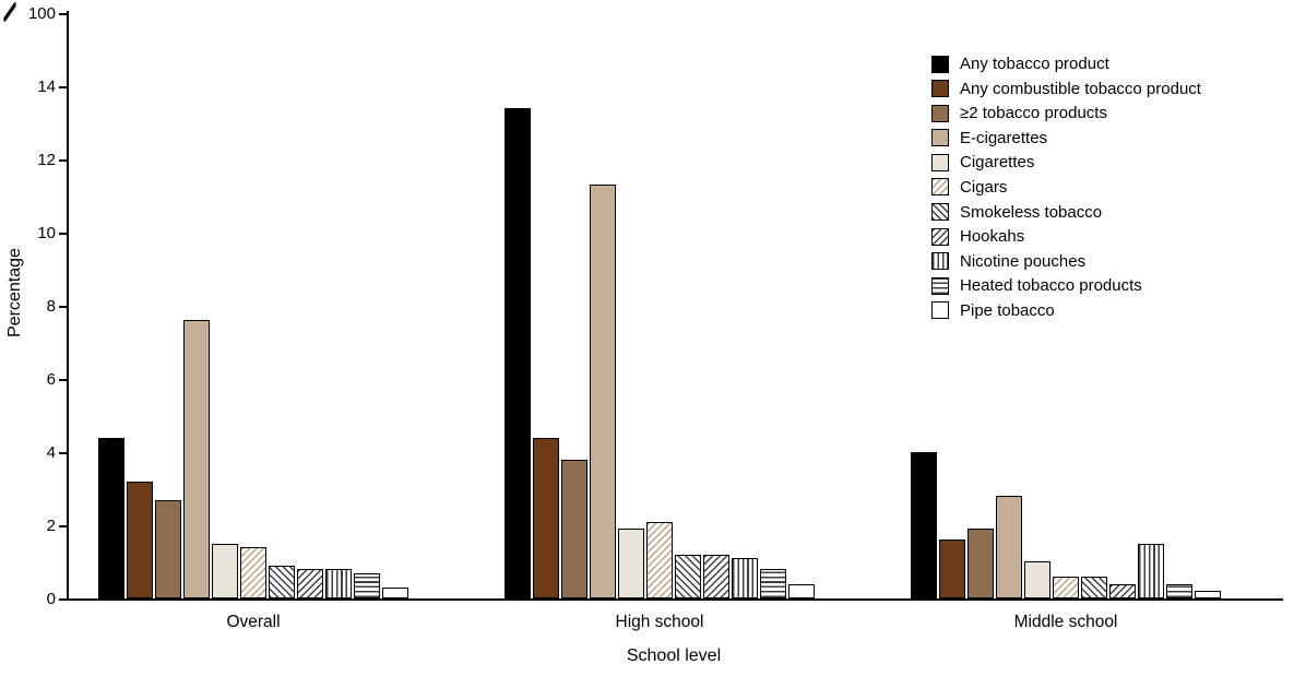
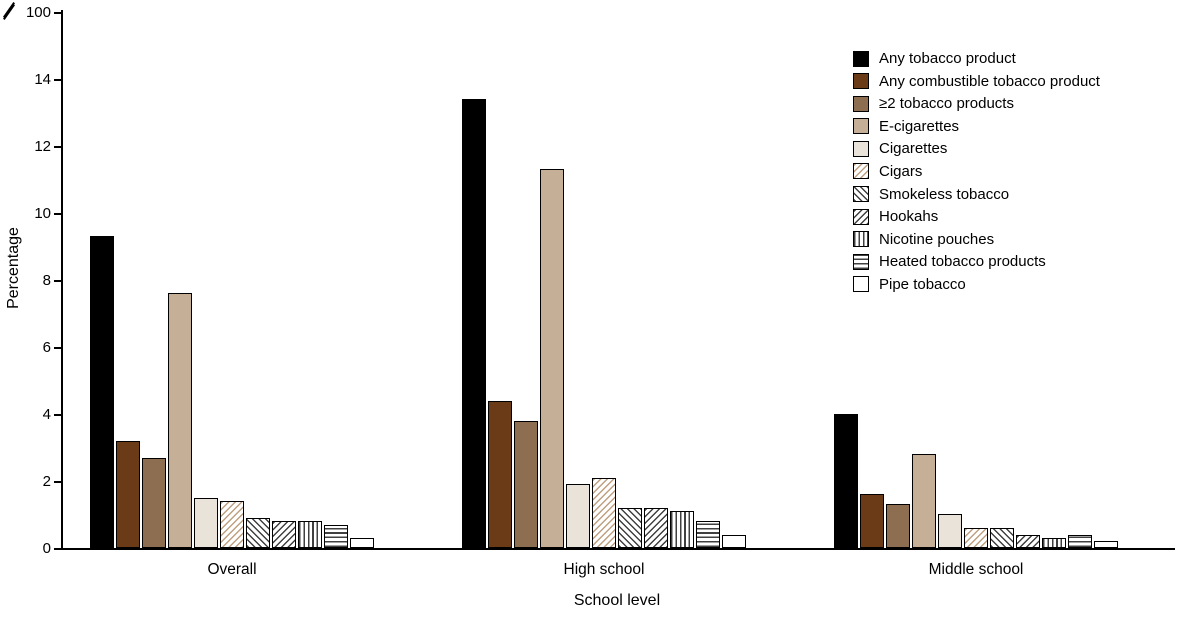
Any tobacco product/Overall: 4.4 -> 9.3
≥2 tobacco products/Middle school: 1.9 -> 1.3
Nicotine pouches/Middle school: 1.5 -> 0.3
